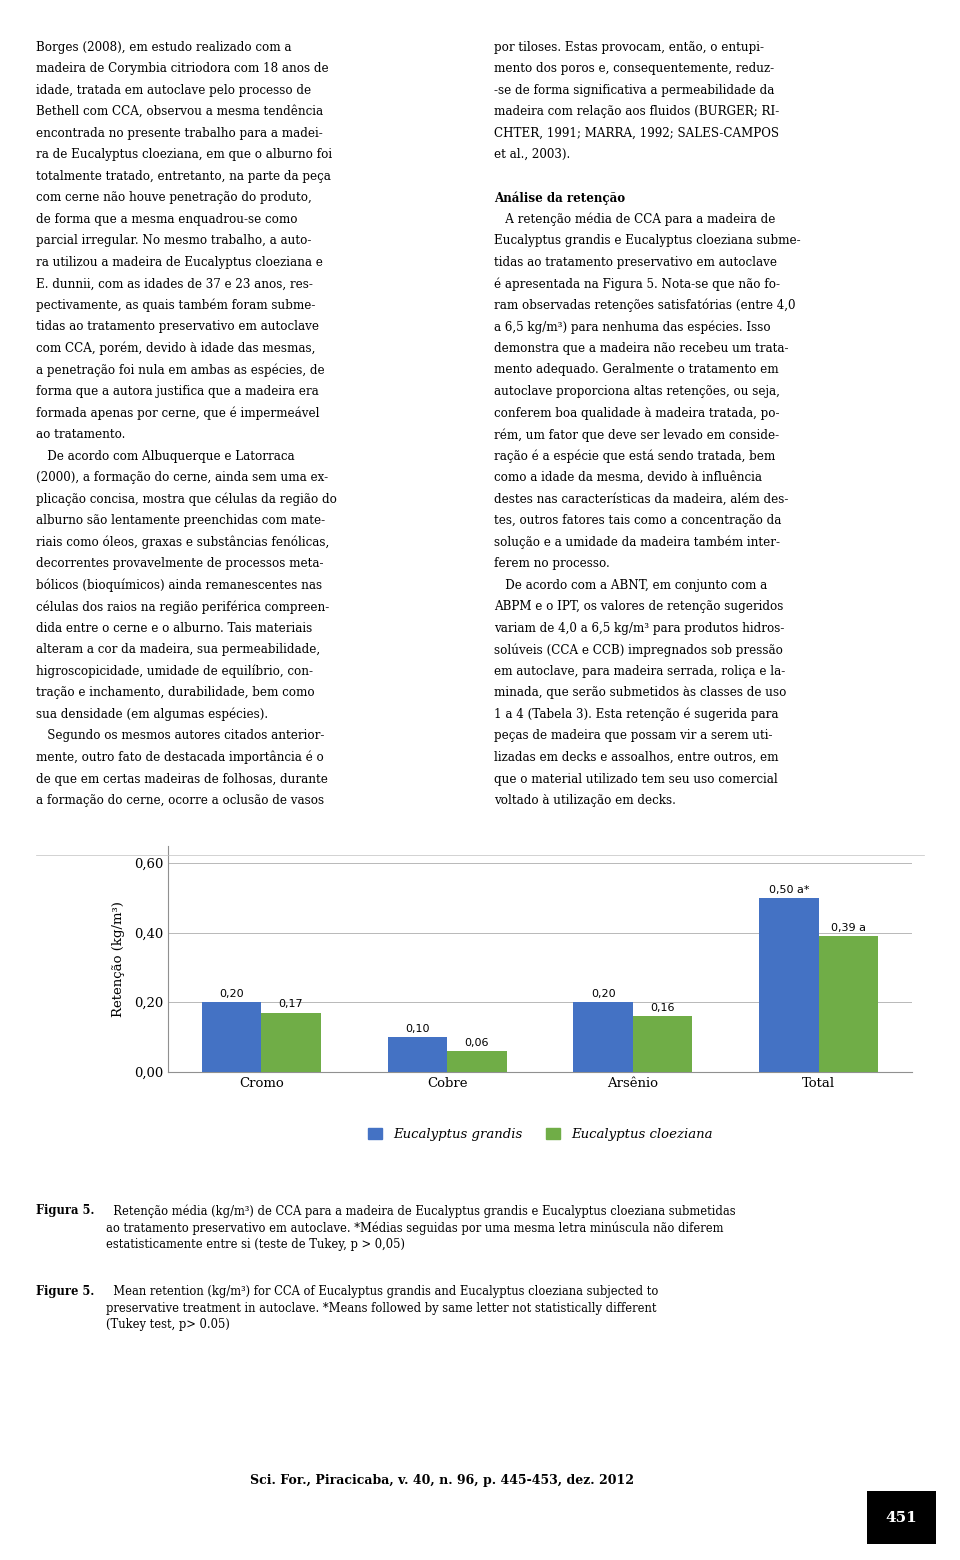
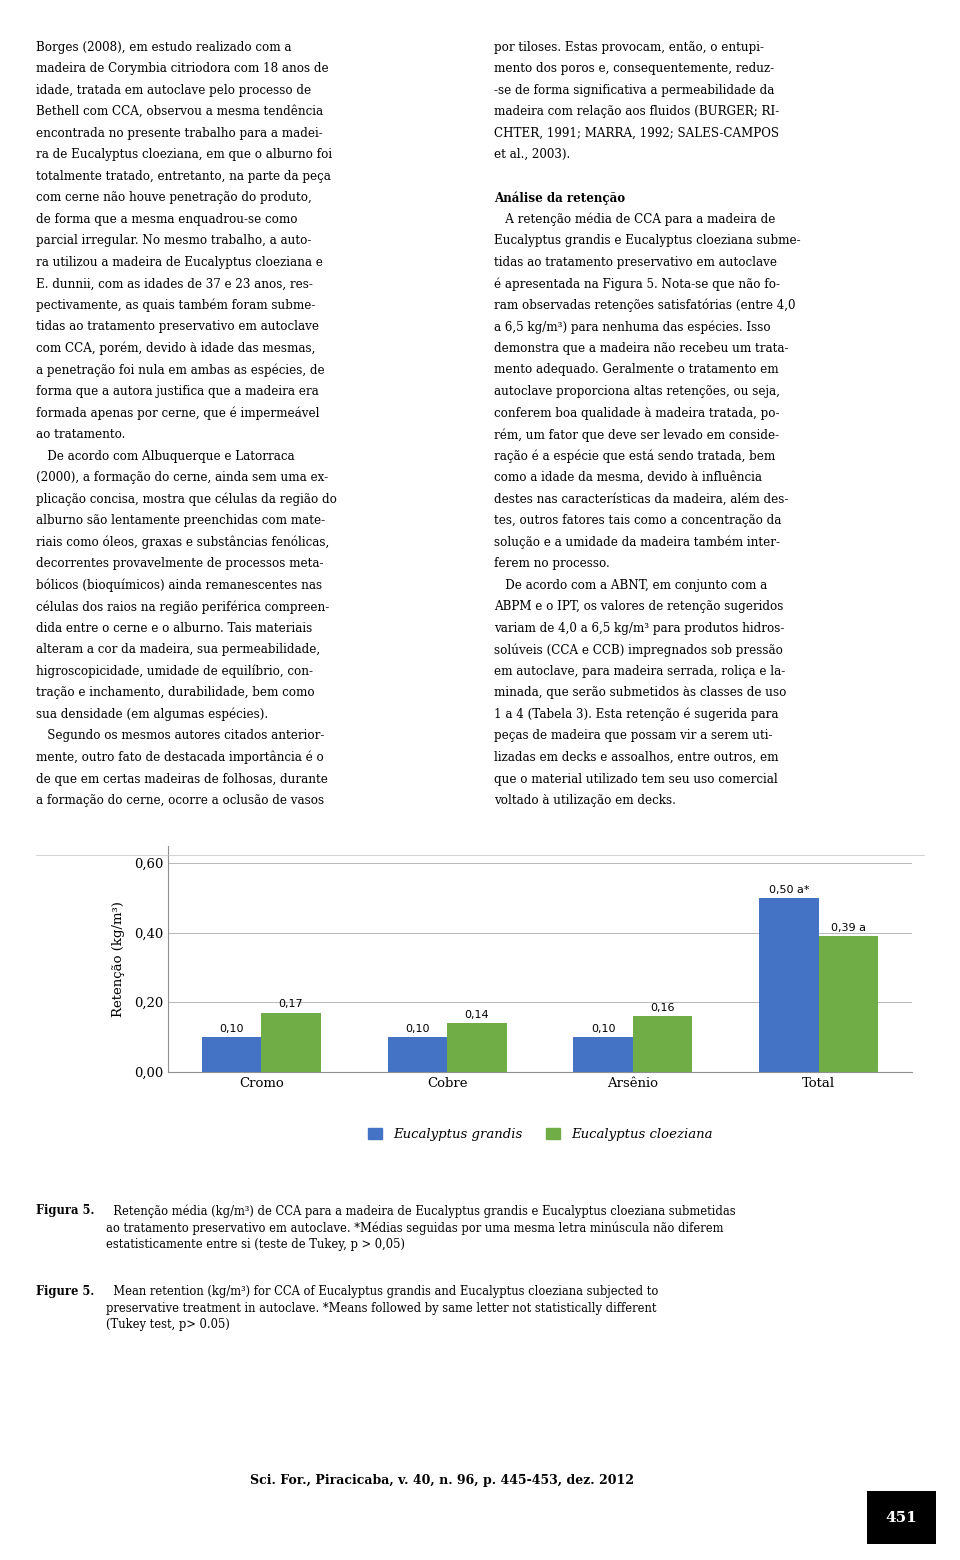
Eucalyptus grandis/Cromo: 0,20 -> 0,10
Eucalyptus cloeziana/Cobre: 0,06 -> 0,14
Eucalyptus grandis/Arsênio: 0,20 -> 0,10
